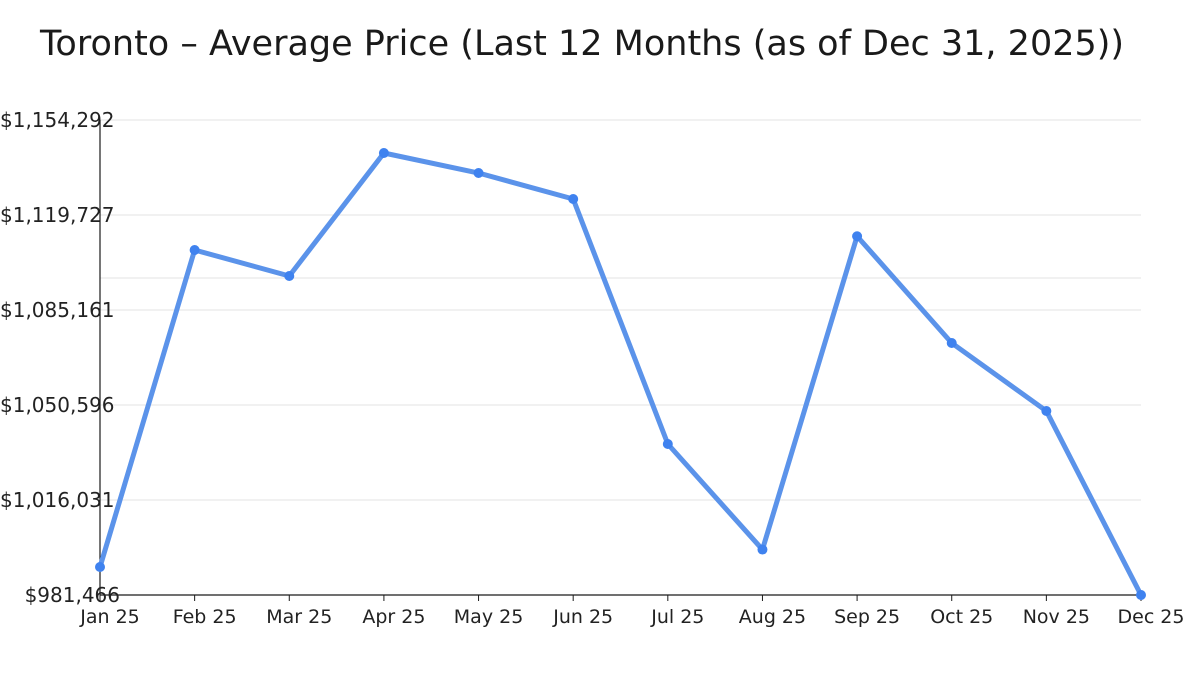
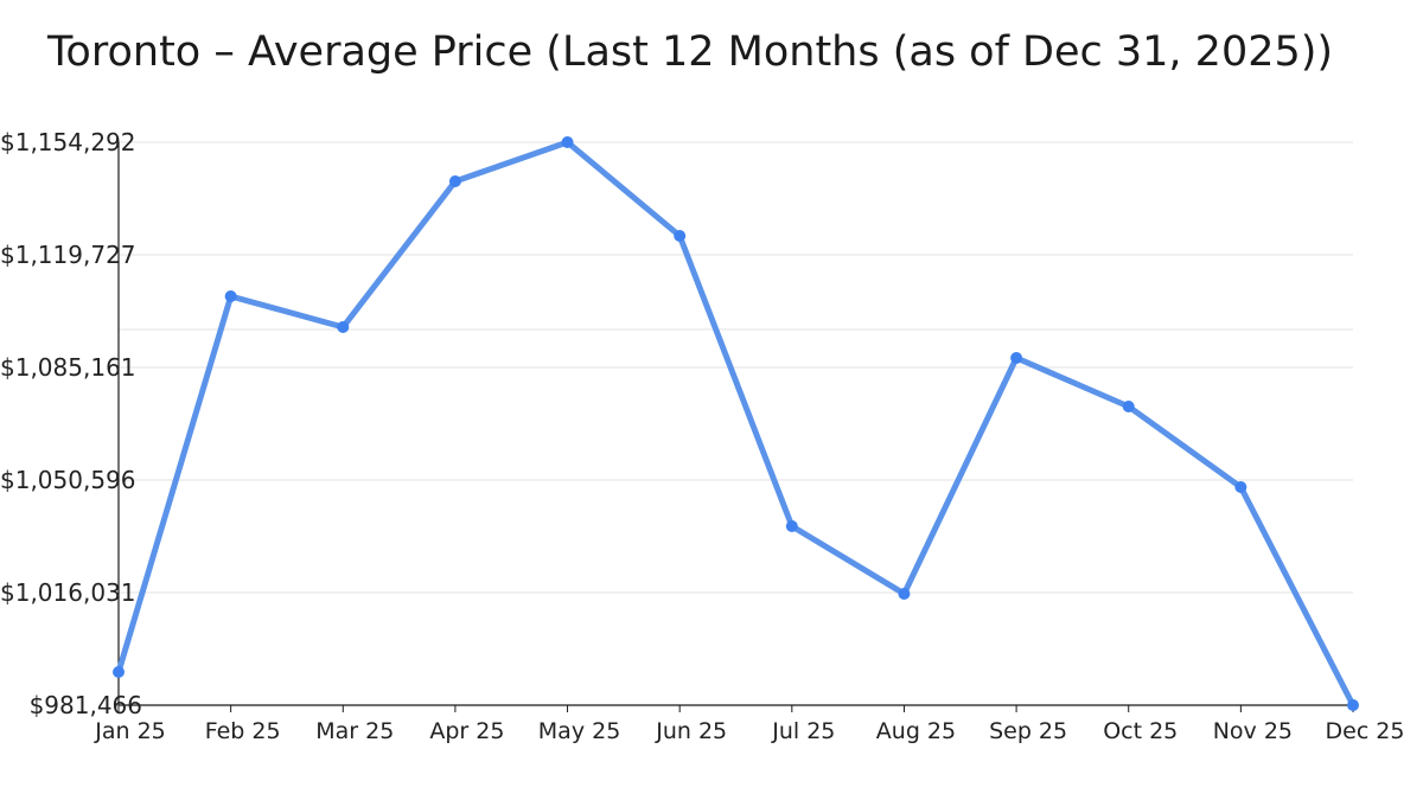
May 25: $1135000 -> $1154000
Aug 25: $998000 -> $1016000
Sep 25: $1112000 -> $1088000
